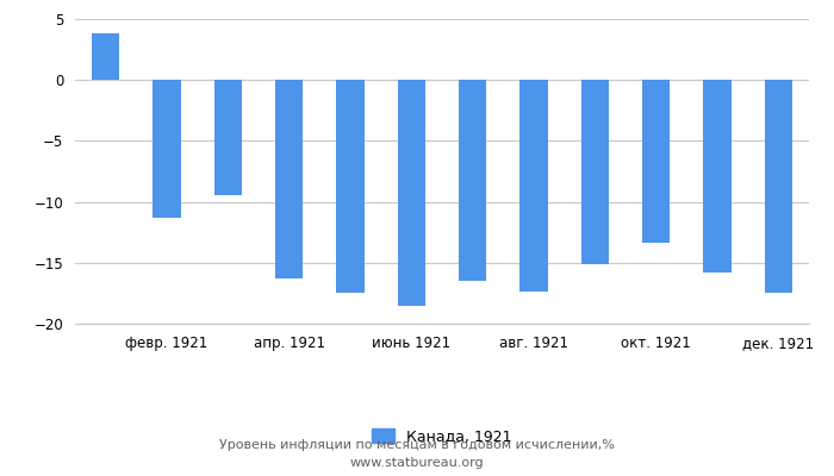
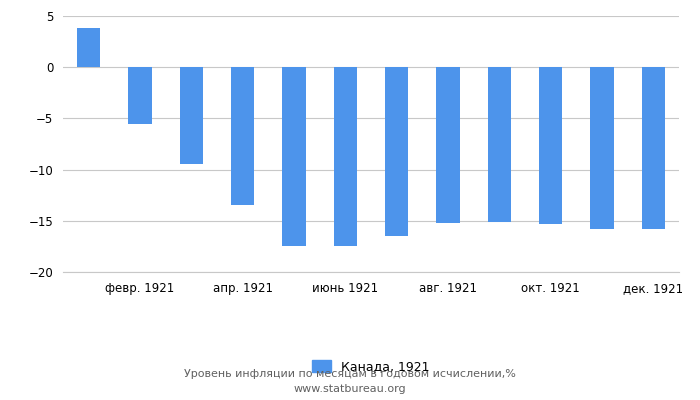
февр. 1921: -11.3 -> -5.5
апр. 1921: -16.3 -> -13.5
июнь 1921: -18.5 -> -17.5
авг. 1921: -17.4 -> -15.2
окт. 1921: -13.4 -> -15.3
дек. 1921: -17.5 -> -15.8
